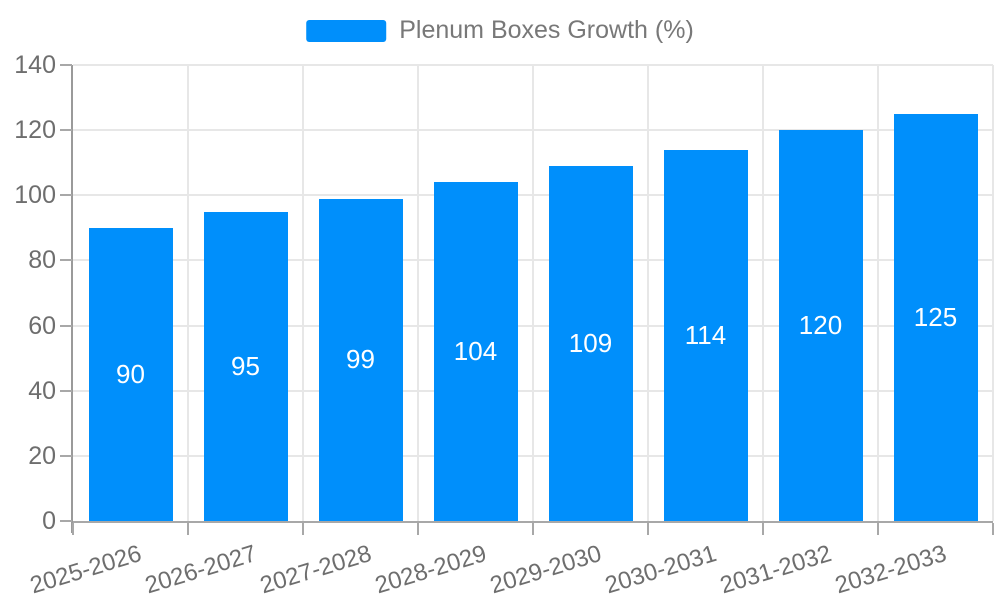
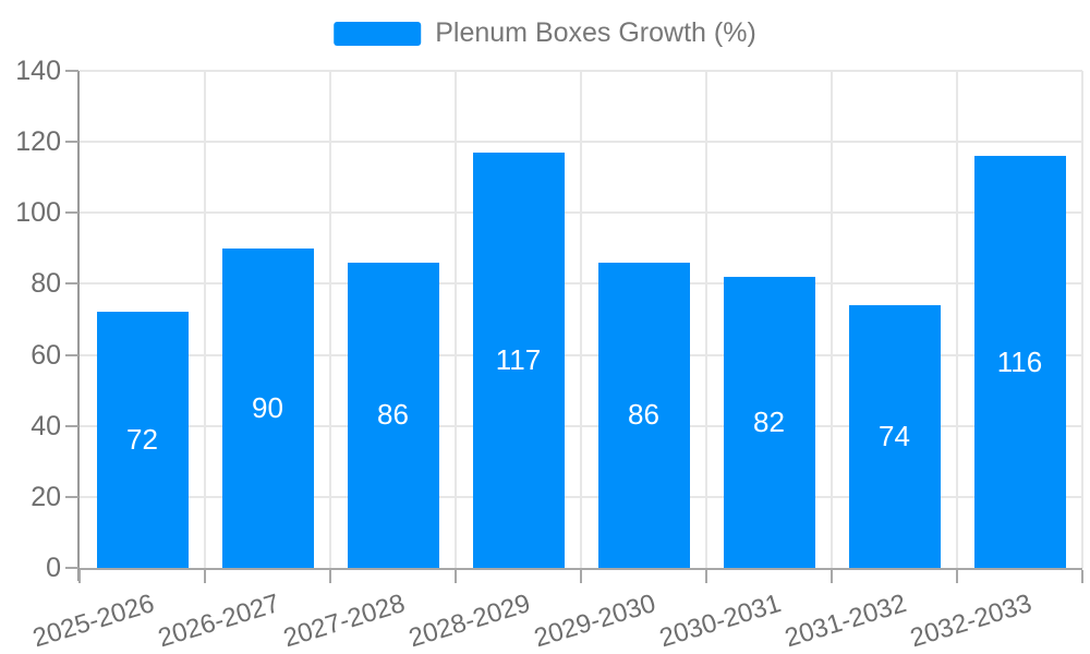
2025-2026: 90 -> 72
2026-2027: 95 -> 90
2027-2028: 99 -> 86
2028-2029: 104 -> 117
2029-2030: 109 -> 86
2030-2031: 114 -> 82
2031-2032: 120 -> 74
2032-2033: 125 -> 116
